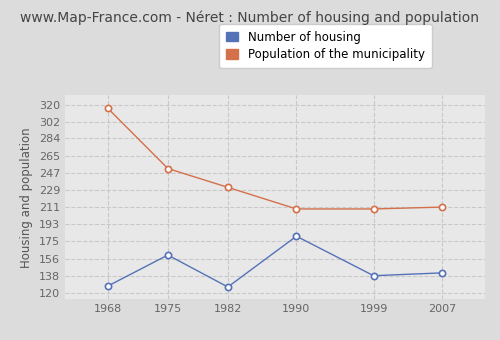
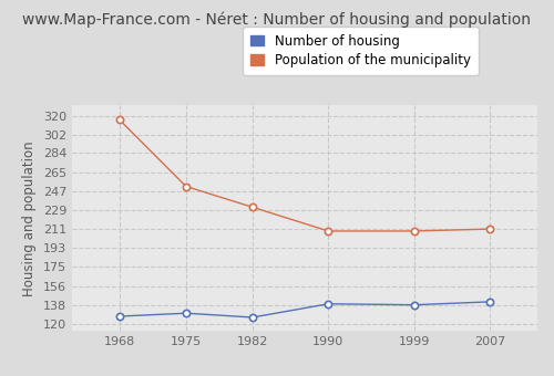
Number of housing/1975: 160 -> 130
Number of housing/1990: 180 -> 139
